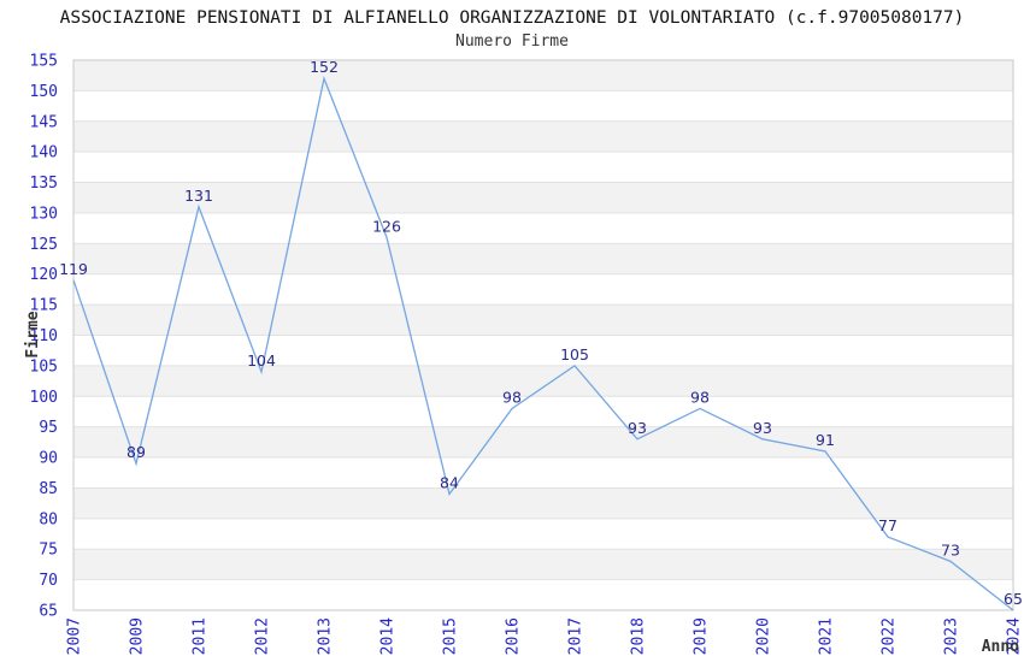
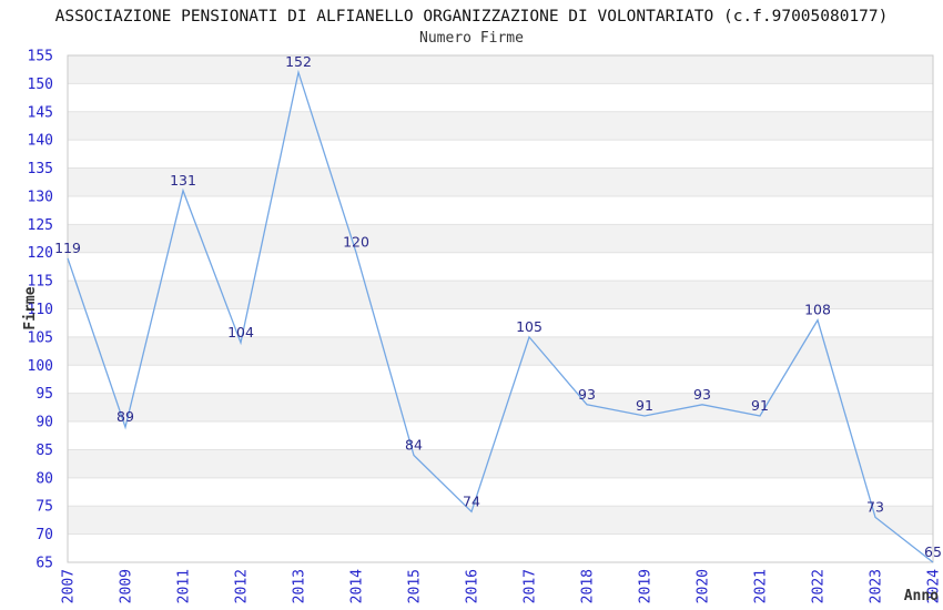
2014: 126 -> 120
2016: 98 -> 74
2019: 98 -> 91
2022: 77 -> 108
